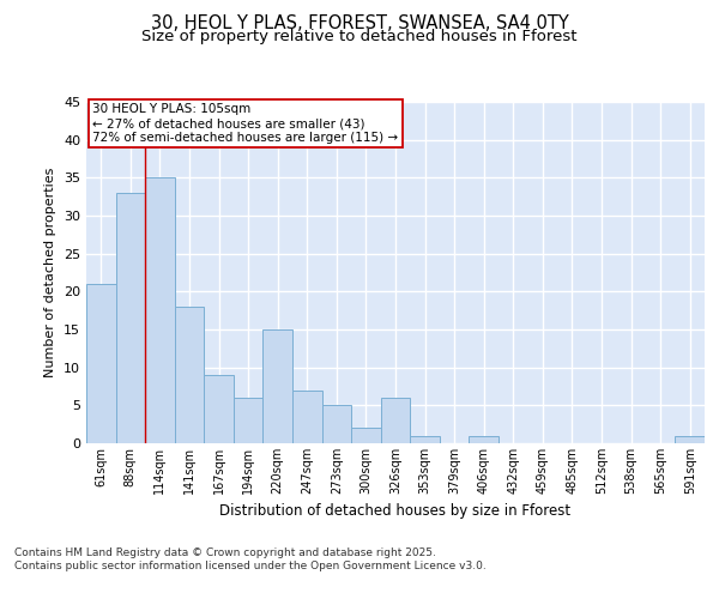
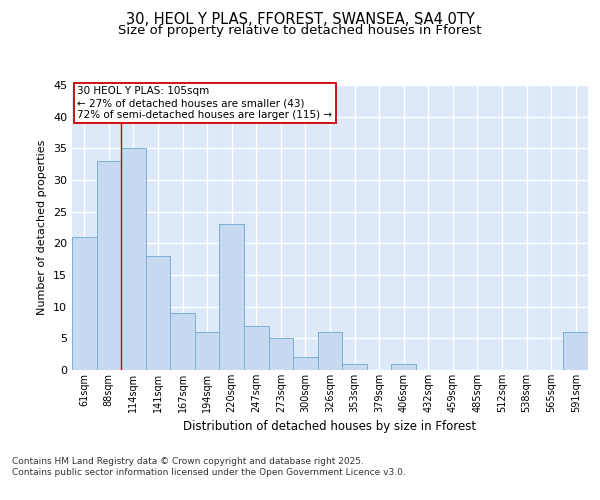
220sqm: 15 -> 23
591sqm: 1 -> 6
